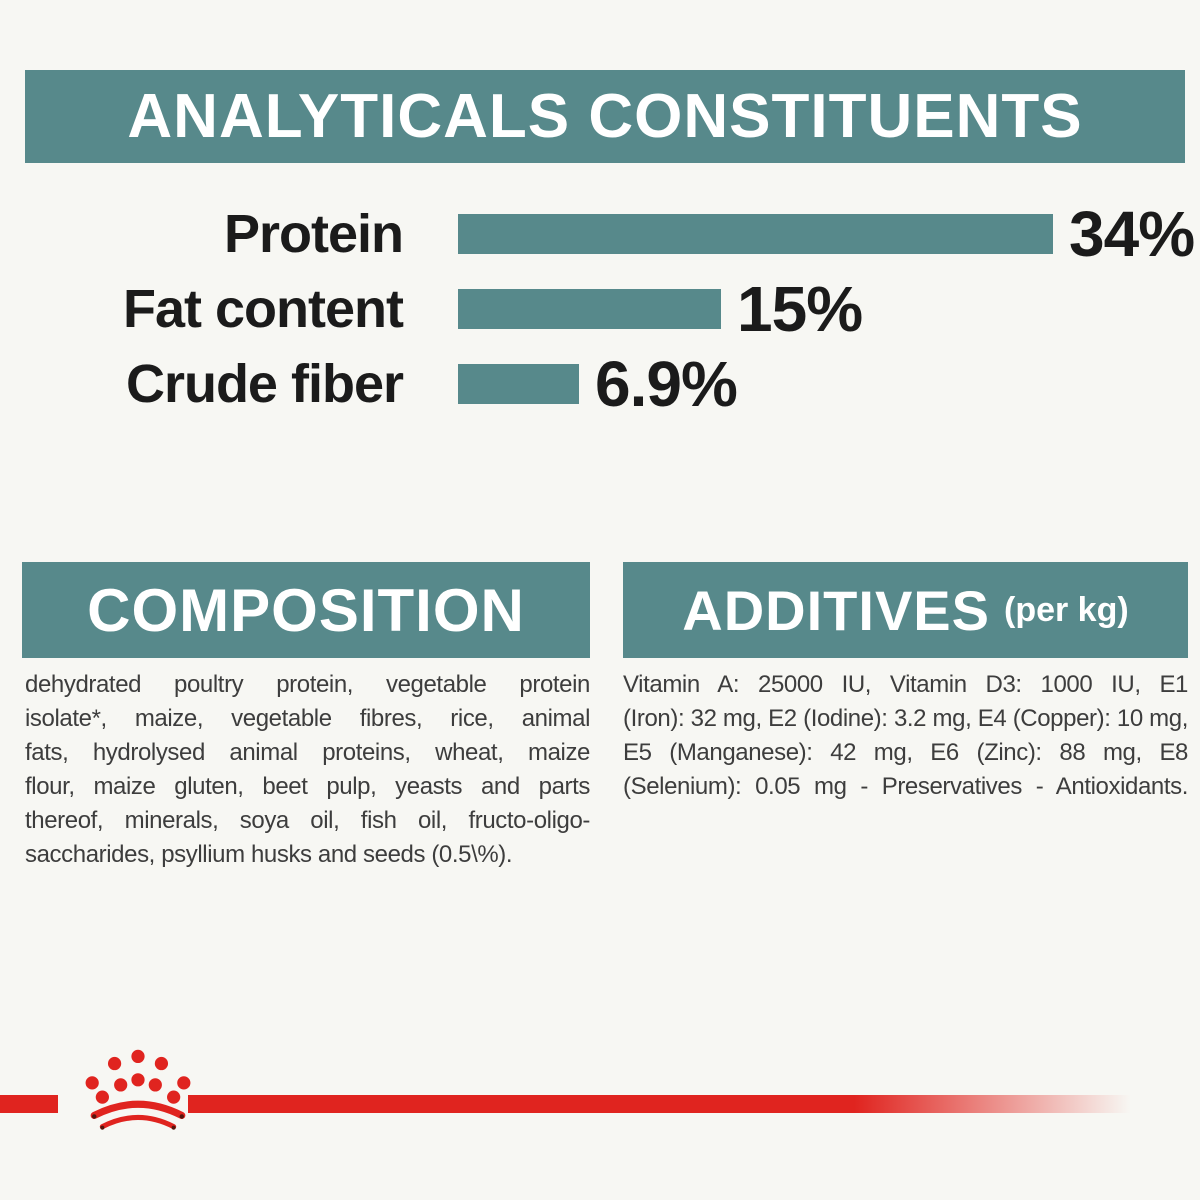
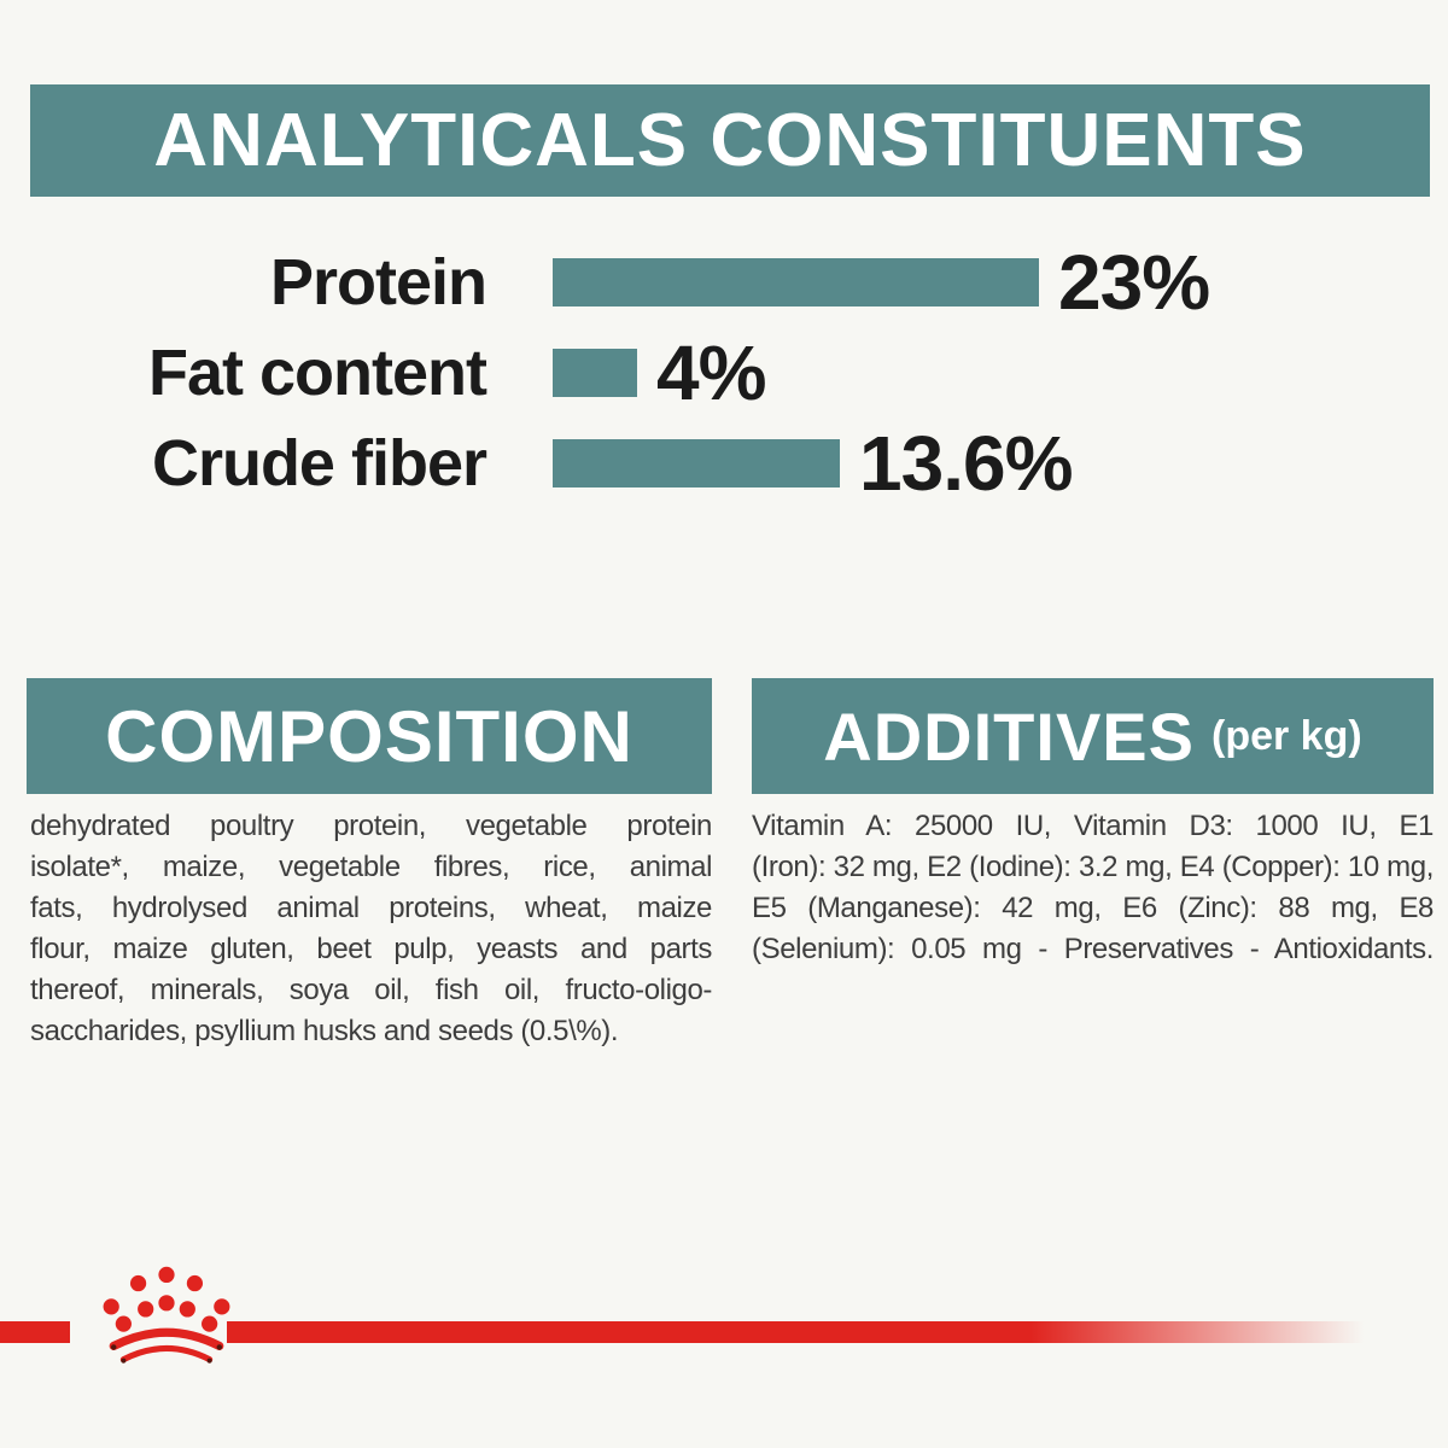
Protein: 34% -> 23%
Fat content: 15% -> 4%
Crude fiber: 6.9% -> 13.6%
